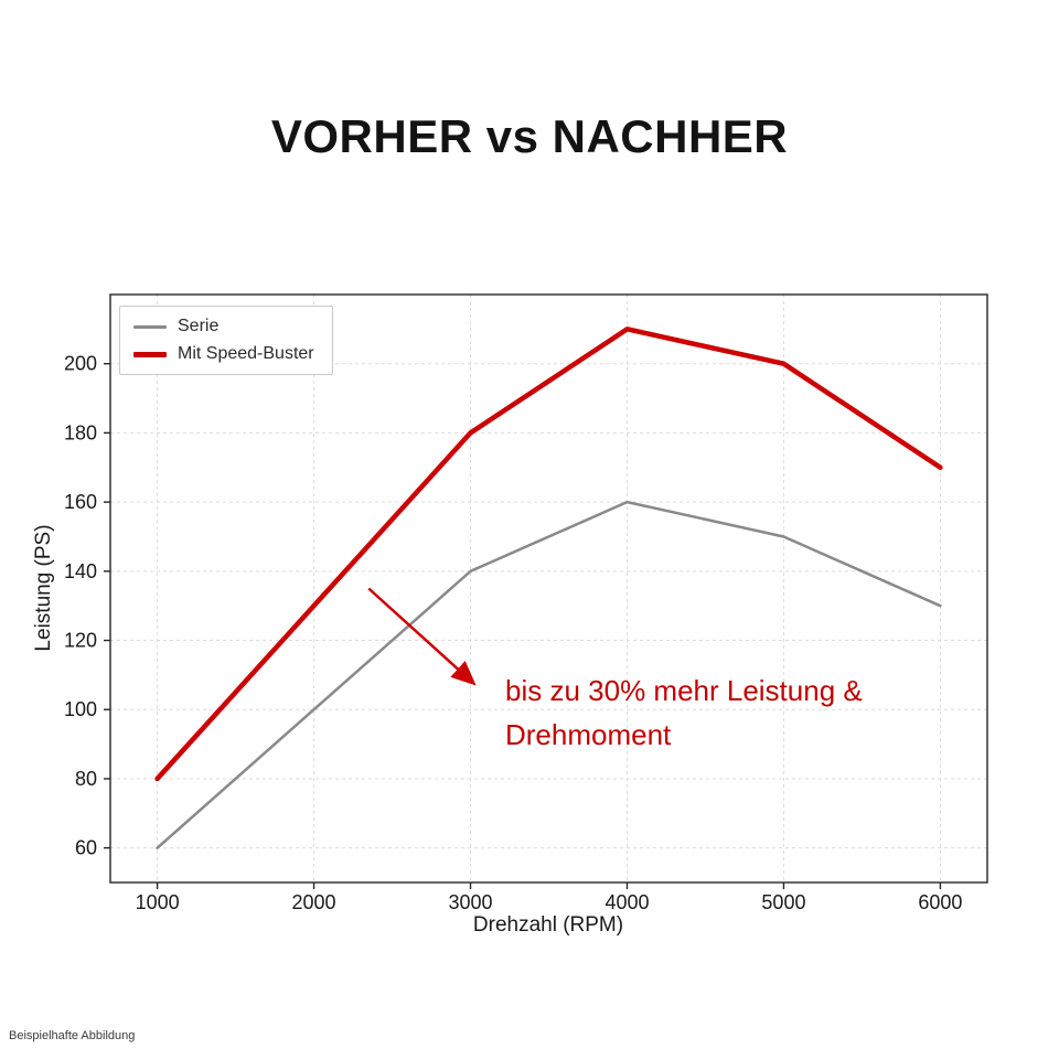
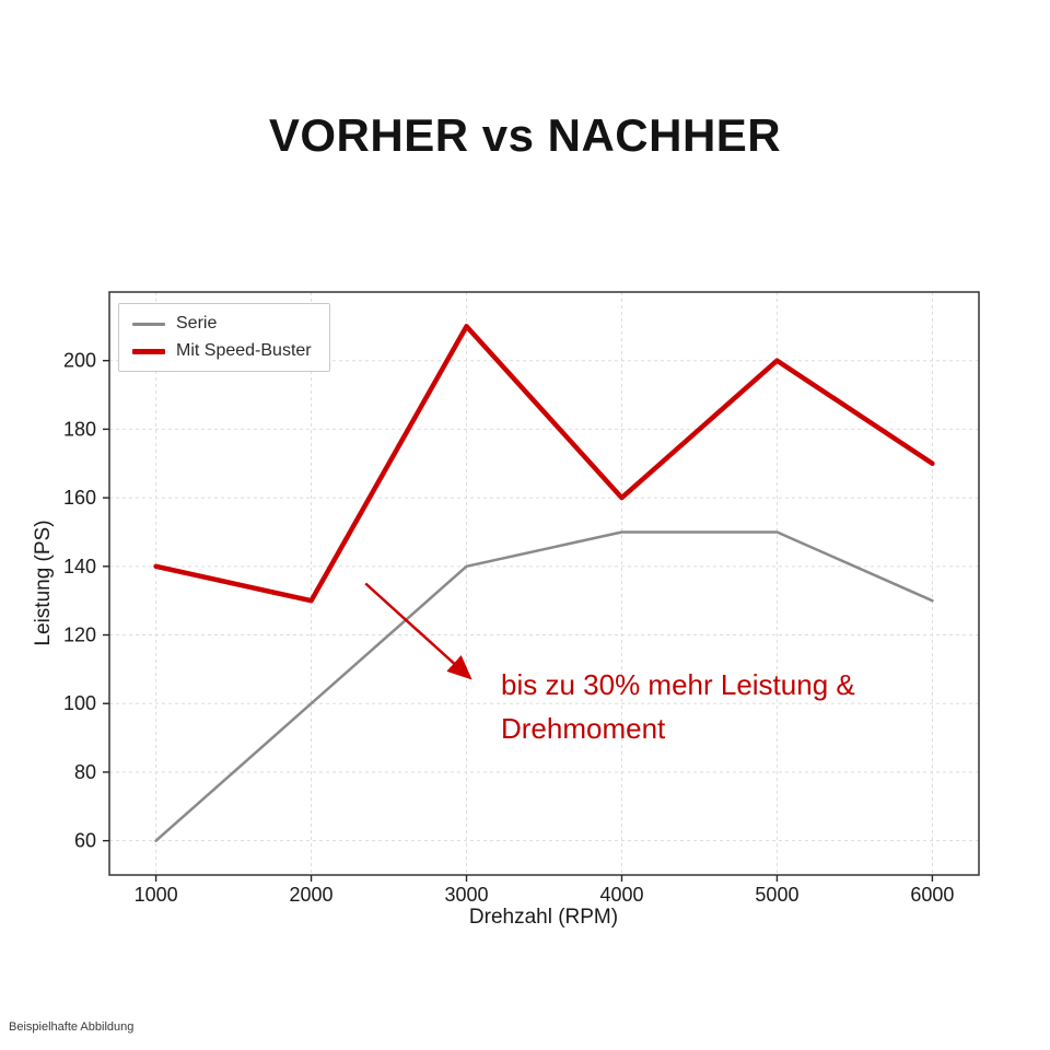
Mit Speed-Buster/1000: 80 -> 140
Mit Speed-Buster/3000: 180 -> 210
Serie/4000: 160 -> 150
Mit Speed-Buster/4000: 210 -> 160
